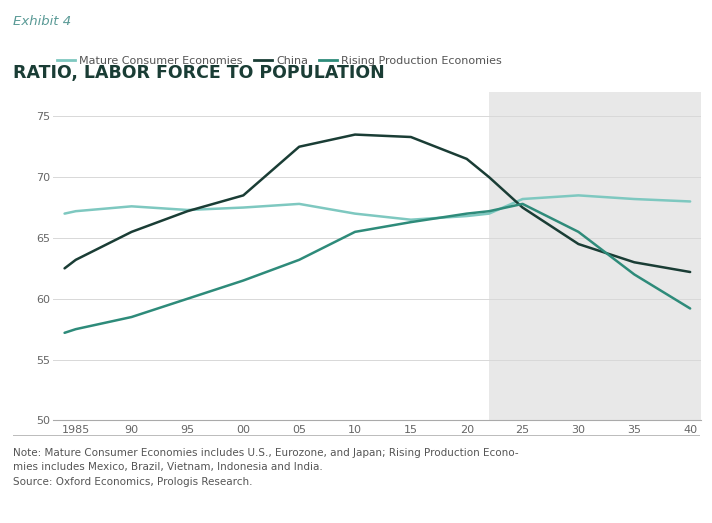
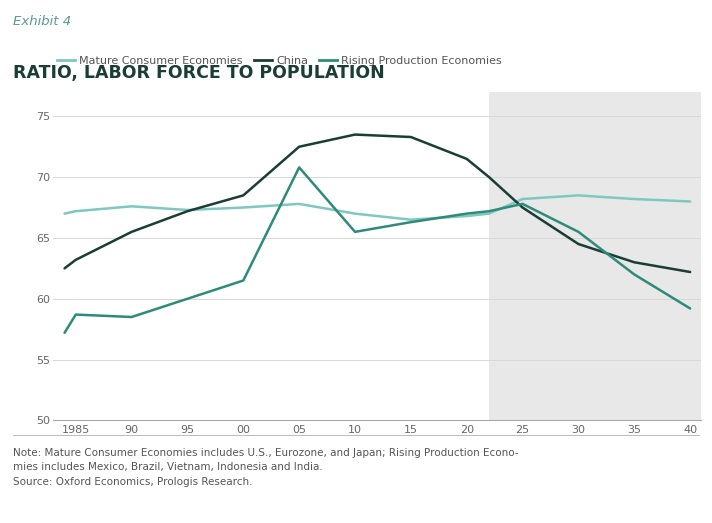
Rising Production Economies/1985: 57.5 -> 58.7
Rising Production Economies/05: 63.2 -> 70.8
